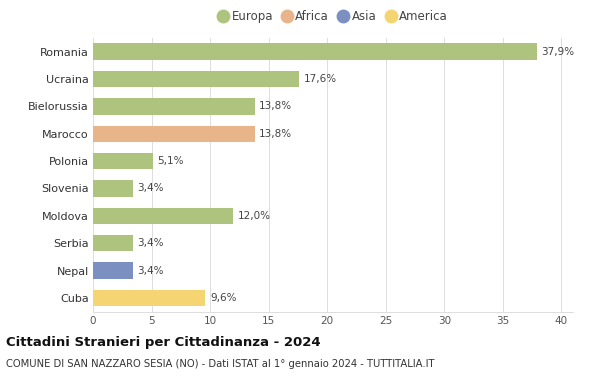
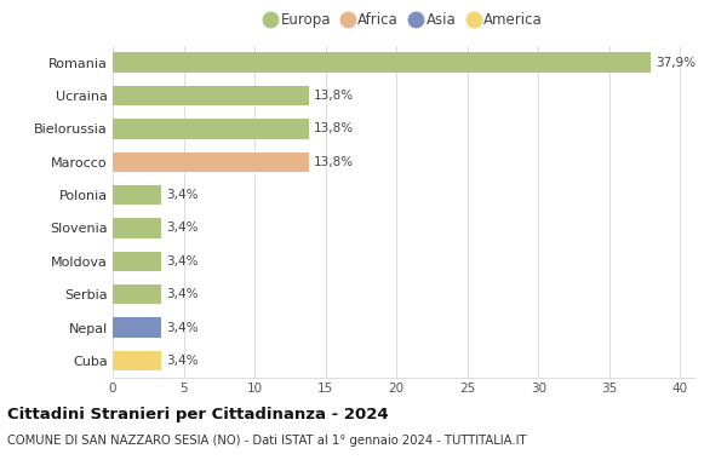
Ucraina: 17,6% -> 13,8%
Polonia: 5,1% -> 3,4%
Moldova: 12,0% -> 3,4%
Cuba: 9,6% -> 3,4%
